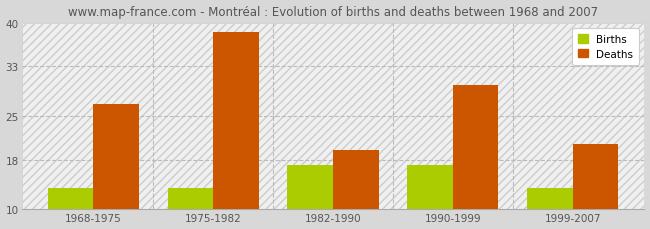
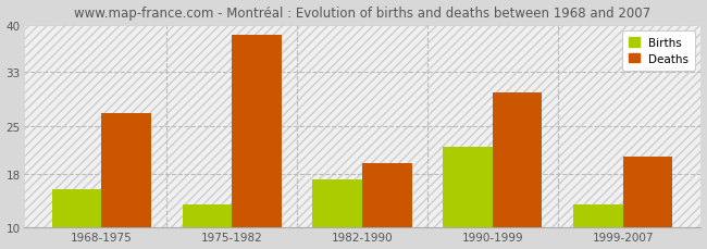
Births/1968-1975: 13.5 -> 15.6
Births/1990-1999: 17.2 -> 22.0
